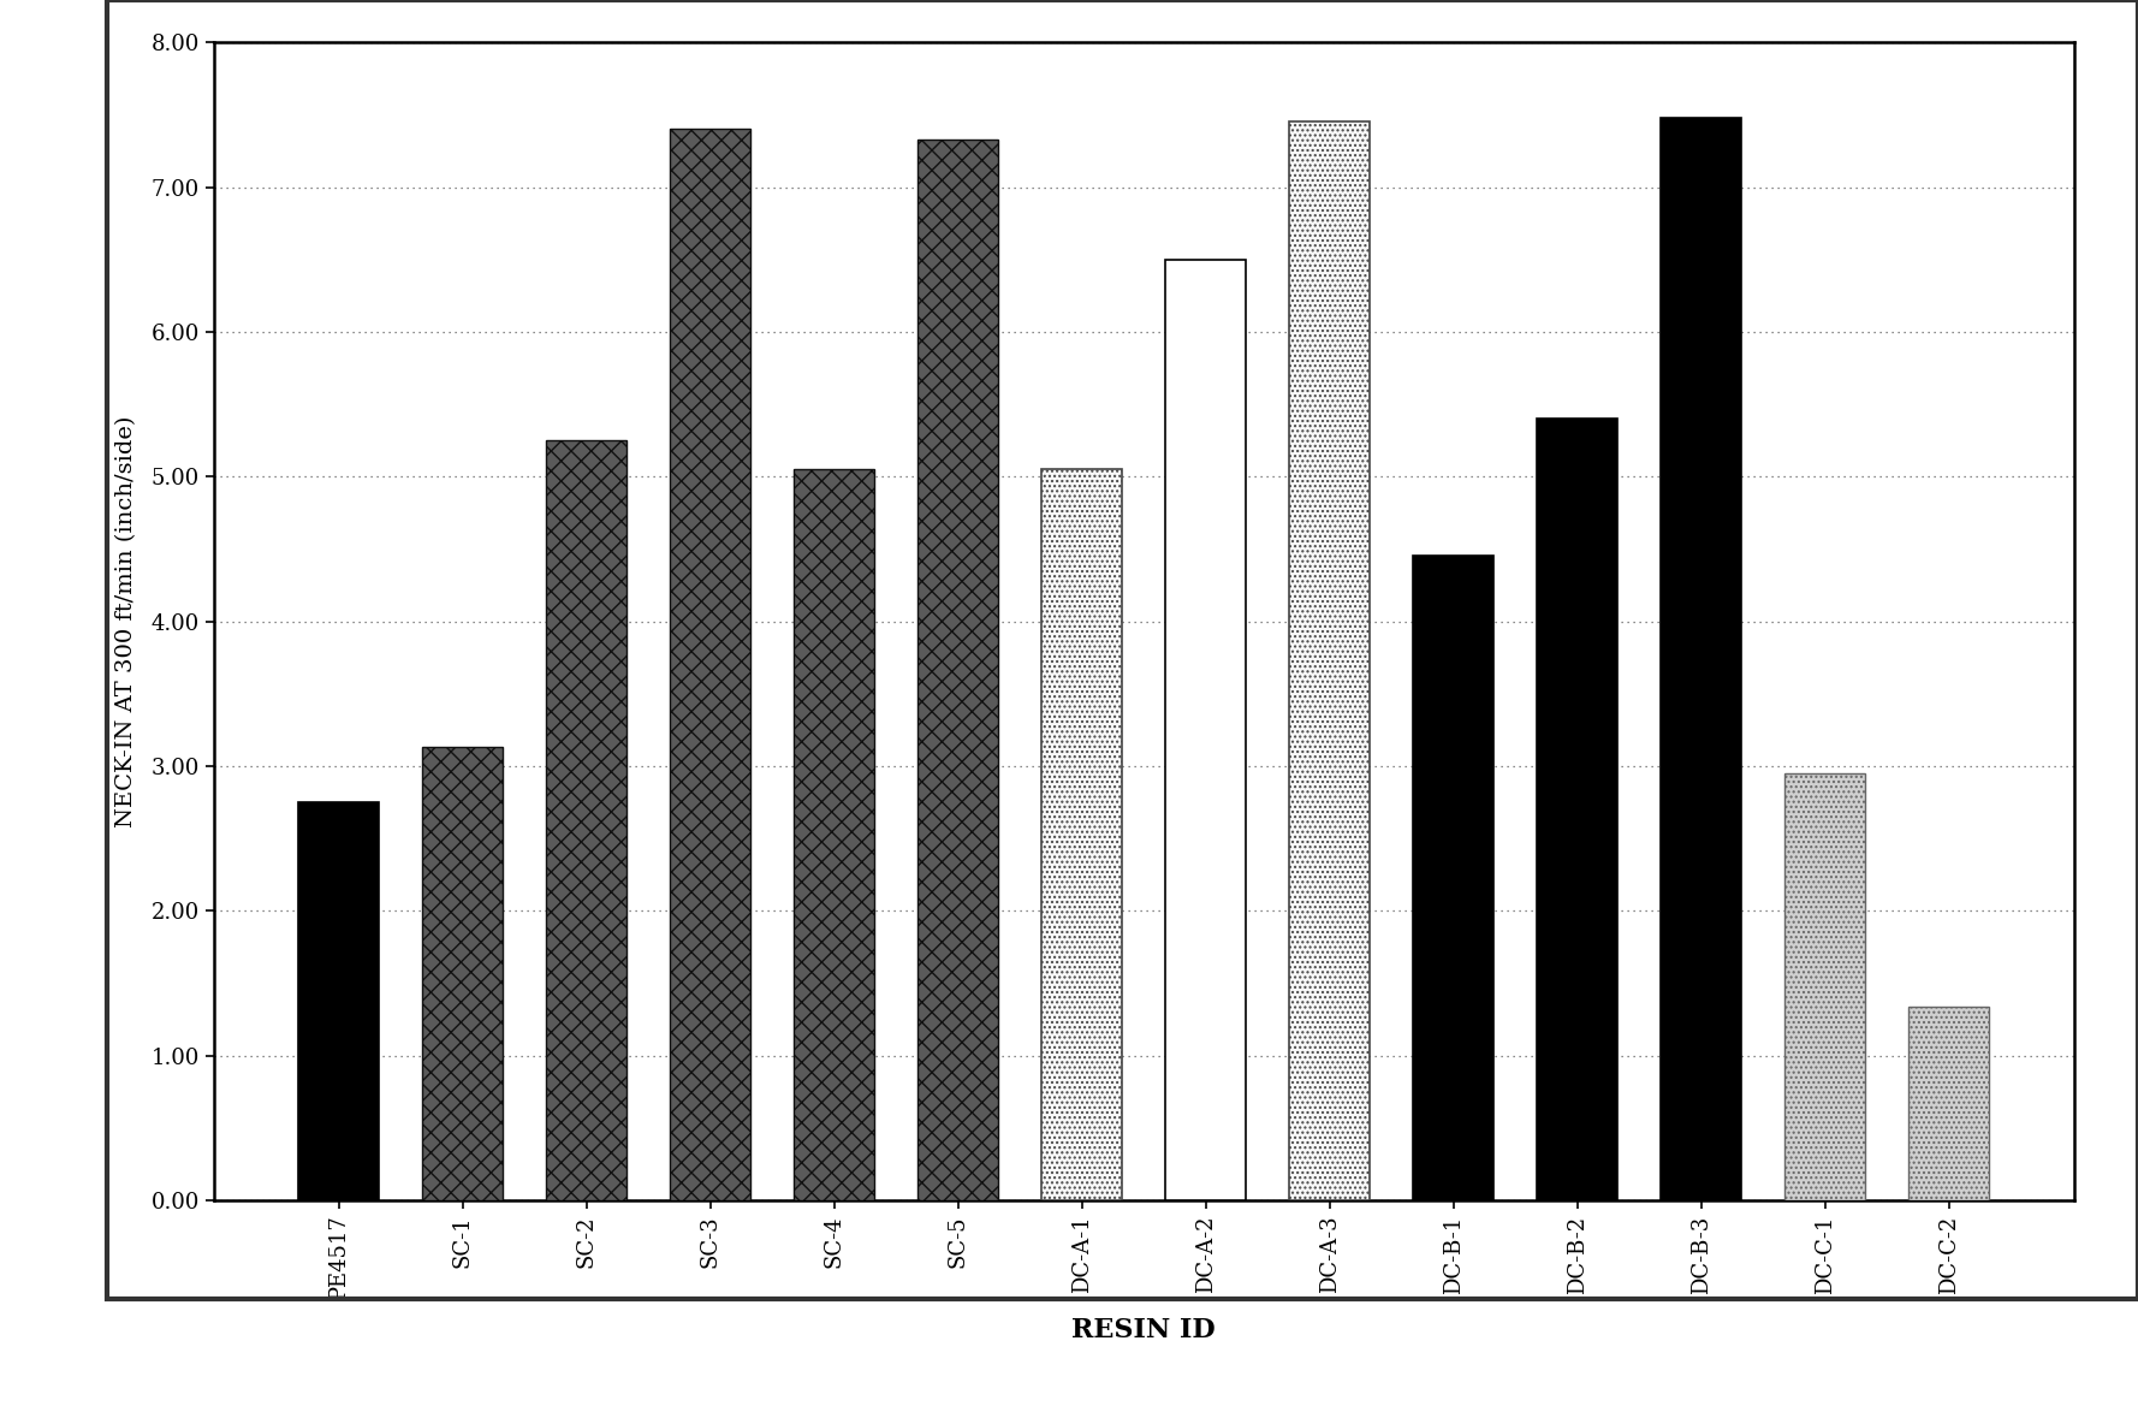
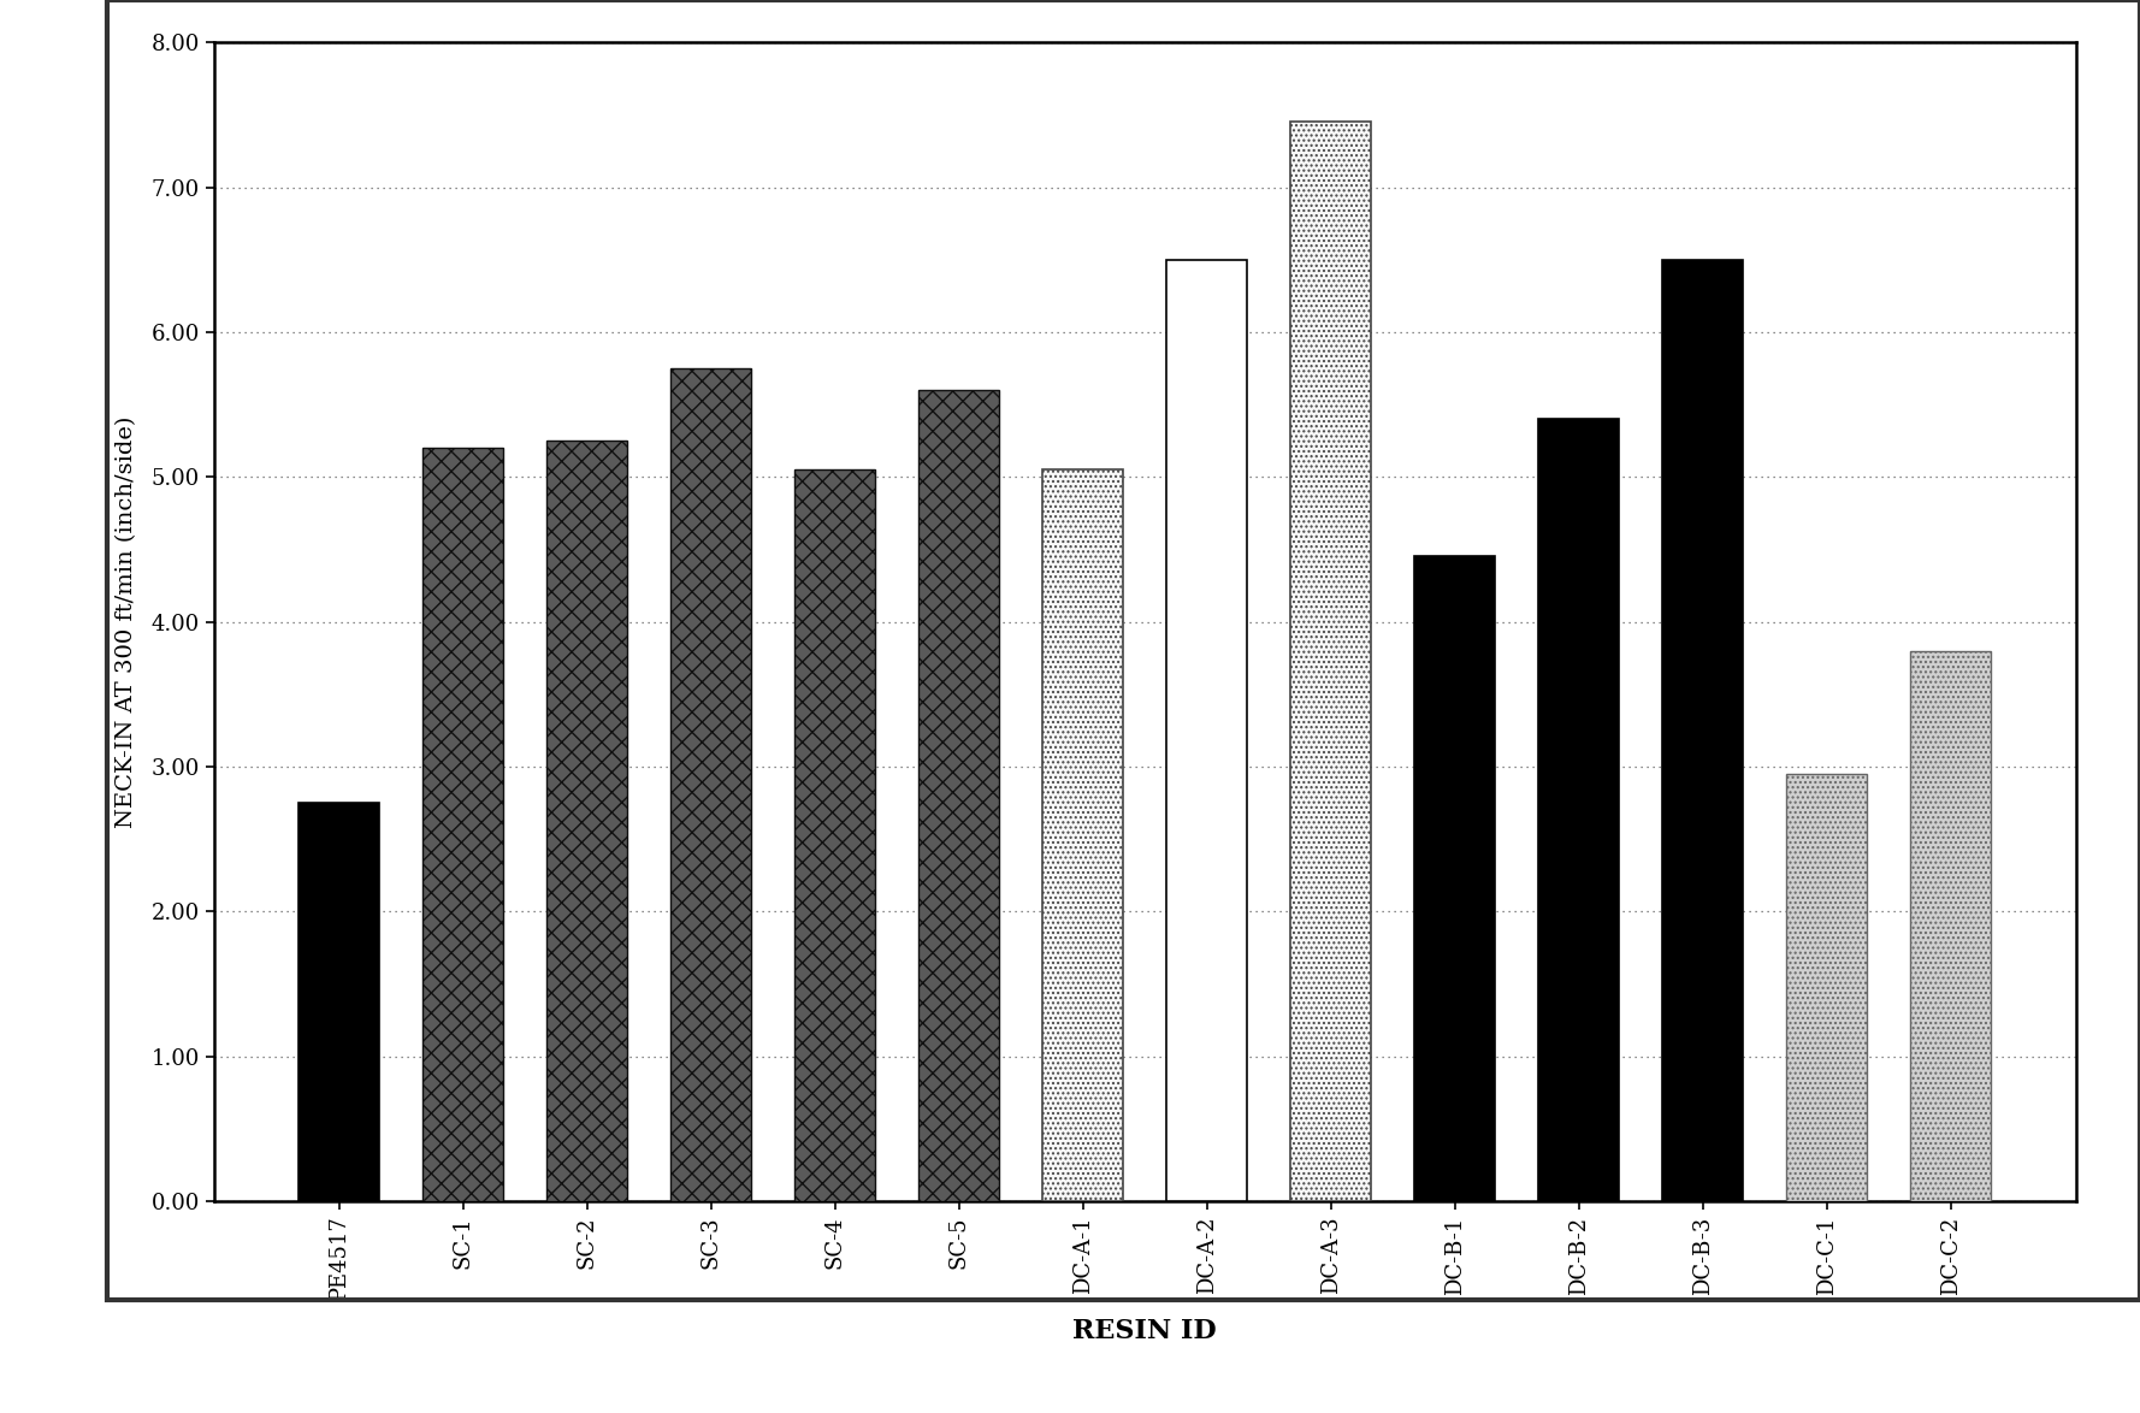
SC-1: 3.13 -> 5.20
SC-3: 7.40 -> 5.75
SC-5: 7.33 -> 5.60
DC-B-3: 7.48 -> 6.50
DC-C-2: 1.34 -> 3.80
